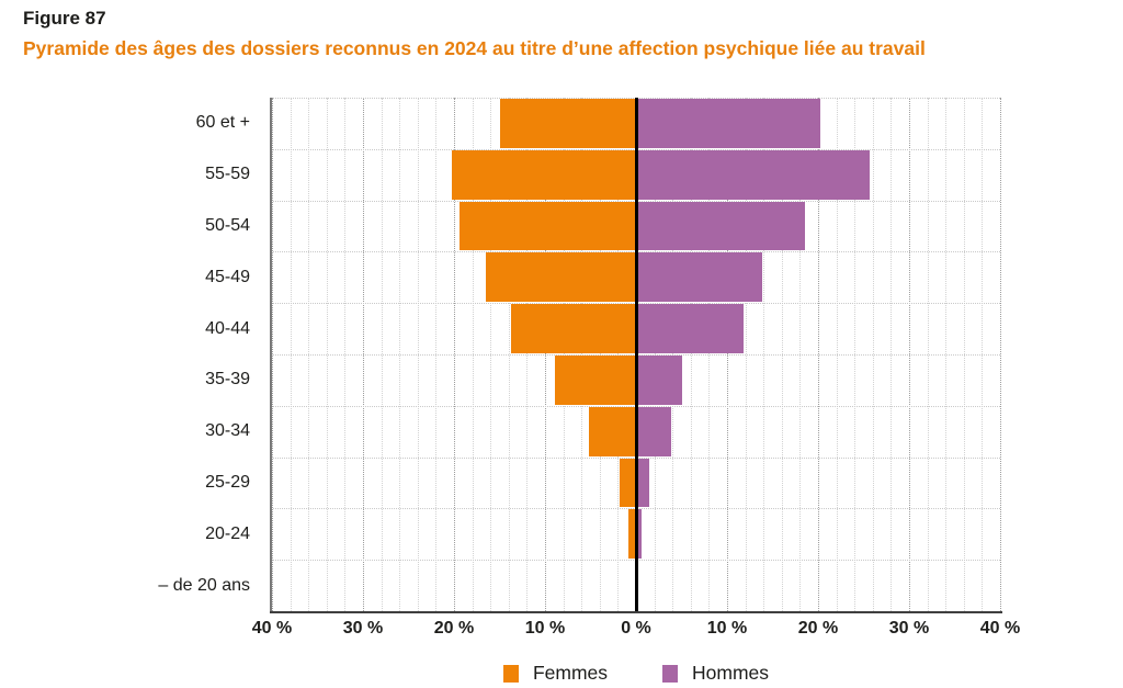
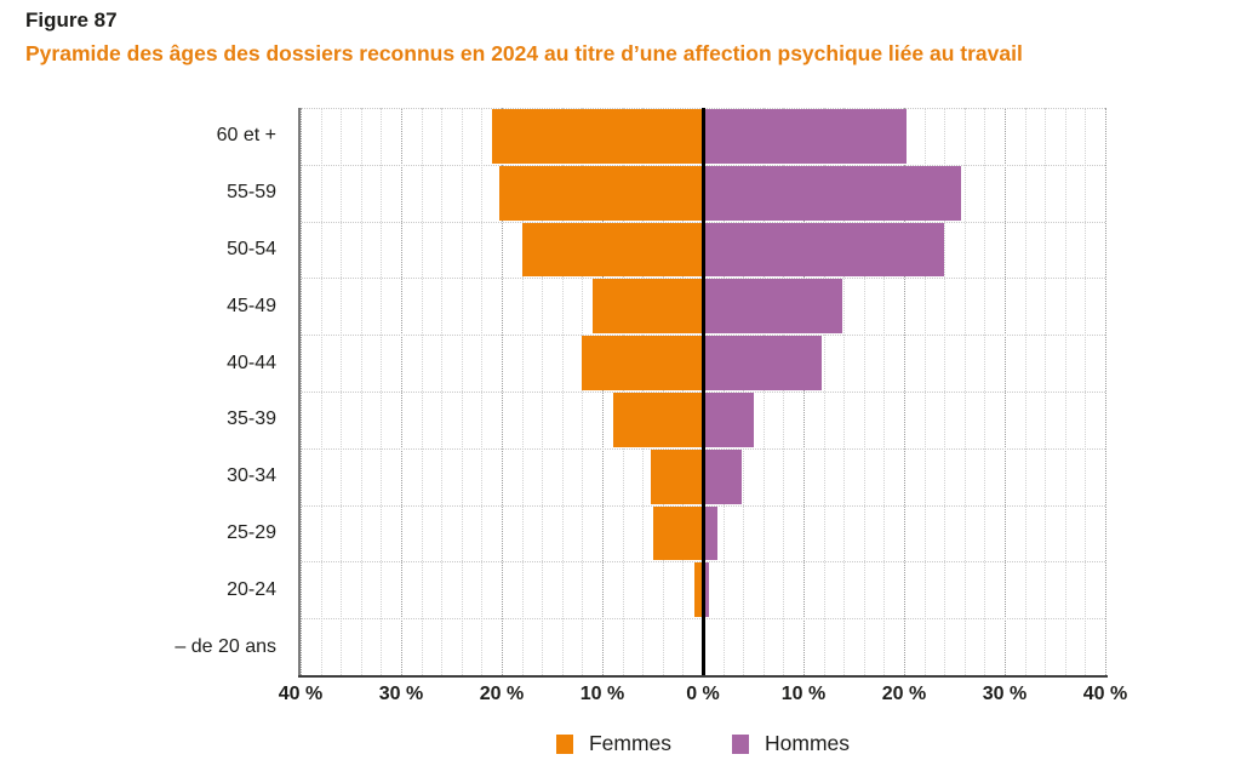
Femmes/60 et +: 15% -> 21%
Femmes/50-54: 19% -> 18%
Hommes/50-54: 18% -> 24%
Femmes/45-49: 16% -> 11%
Femmes/40-44: 14% -> 12%
Femmes/25-29: 2% -> 5%
